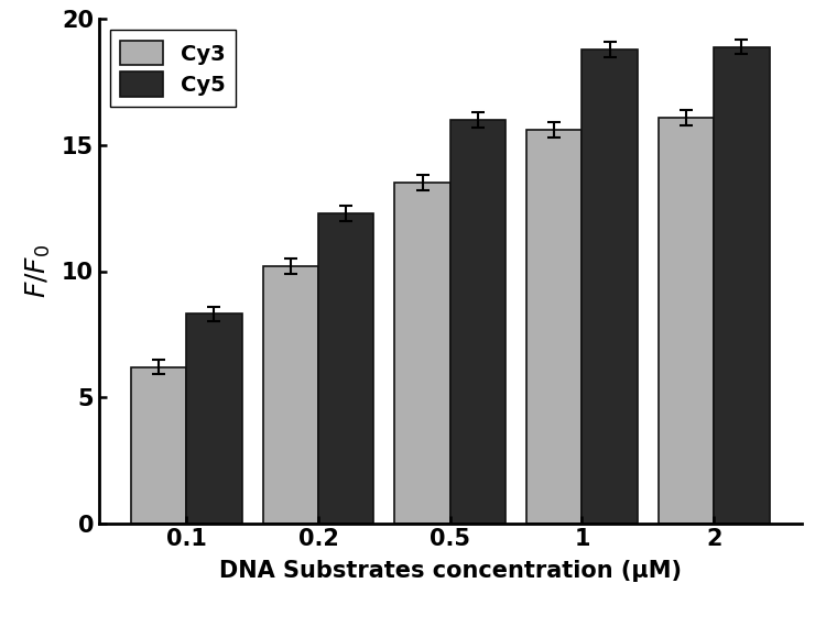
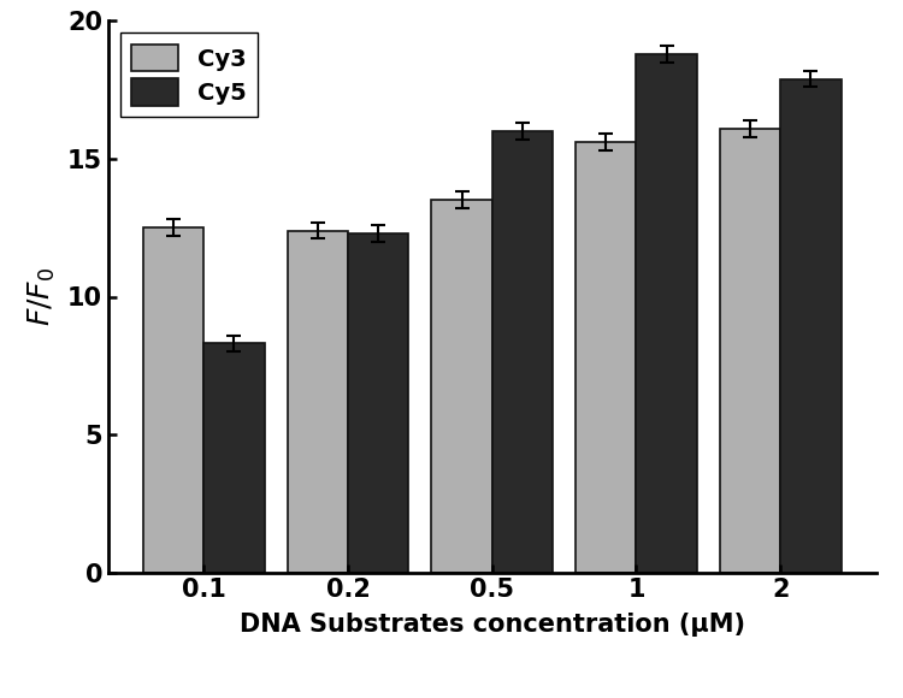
Cy3/0.1: 6.2 -> 12.5
Cy3/0.2: 10.2 -> 12.4
Cy5/2: 18.9 -> 17.9
